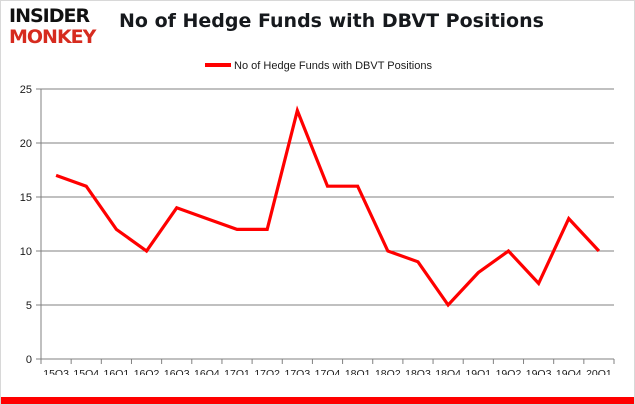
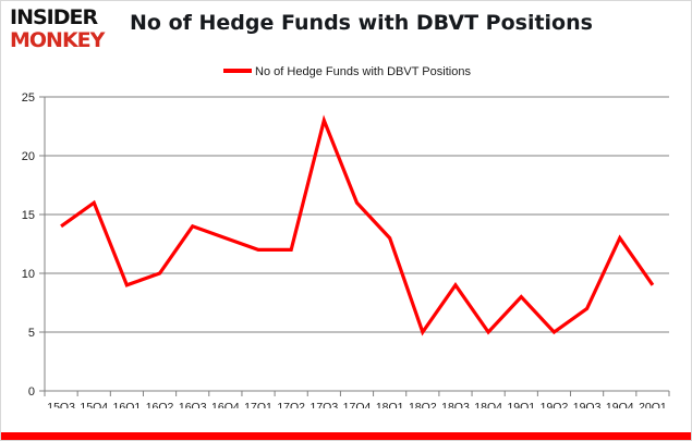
15Q3: 17 -> 14
16Q1: 12 -> 9
18Q1: 16 -> 13
18Q2: 10 -> 5
19Q2: 10 -> 5
20Q1: 10 -> 9
